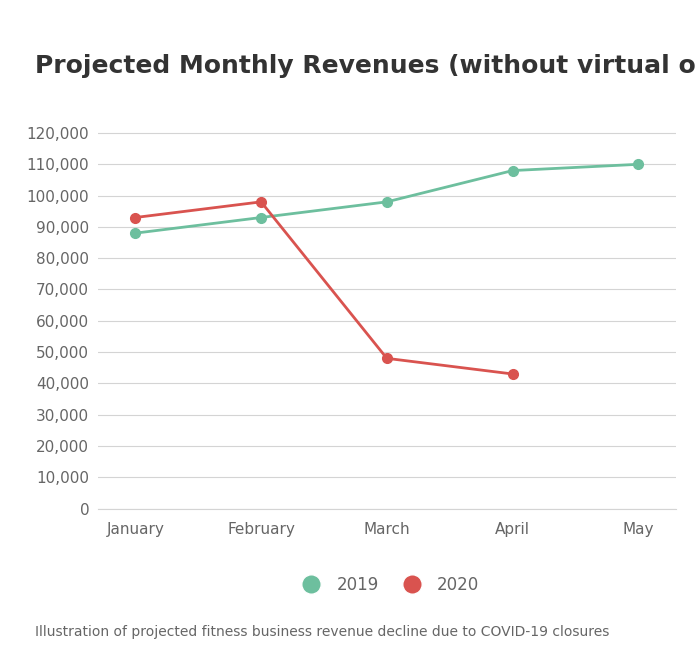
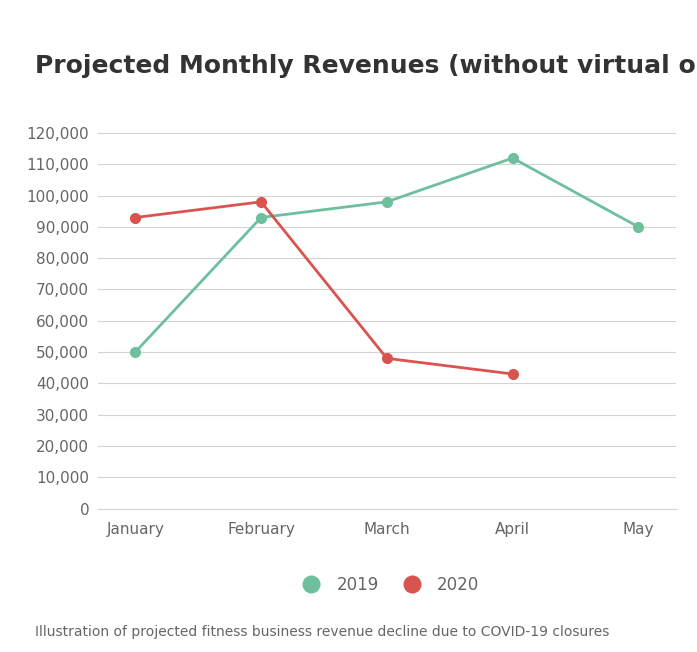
2019/January: 88,000 -> 50,000
2019/April: 108,000 -> 112,000
2019/May: 110,000 -> 90,000
